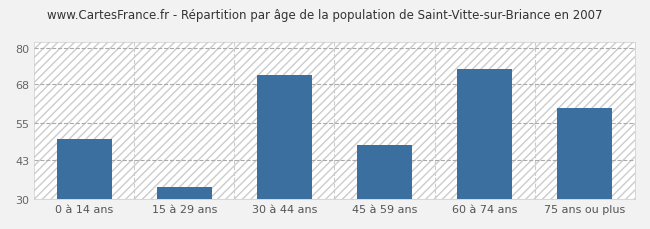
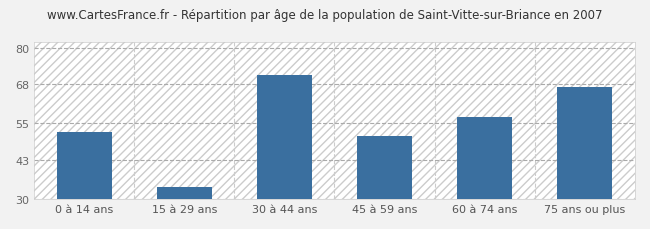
0 à 14 ans: 50 -> 52
45 à 59 ans: 48 -> 51
60 à 74 ans: 73 -> 57
75 ans ou plus: 60 -> 67
